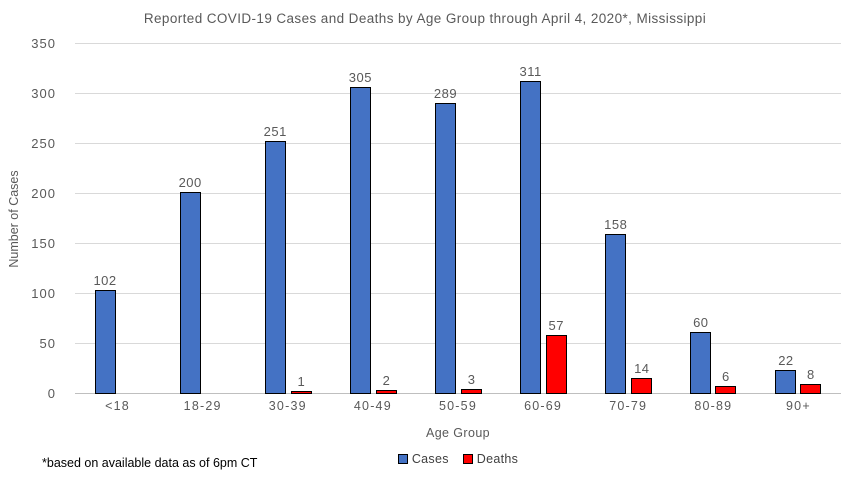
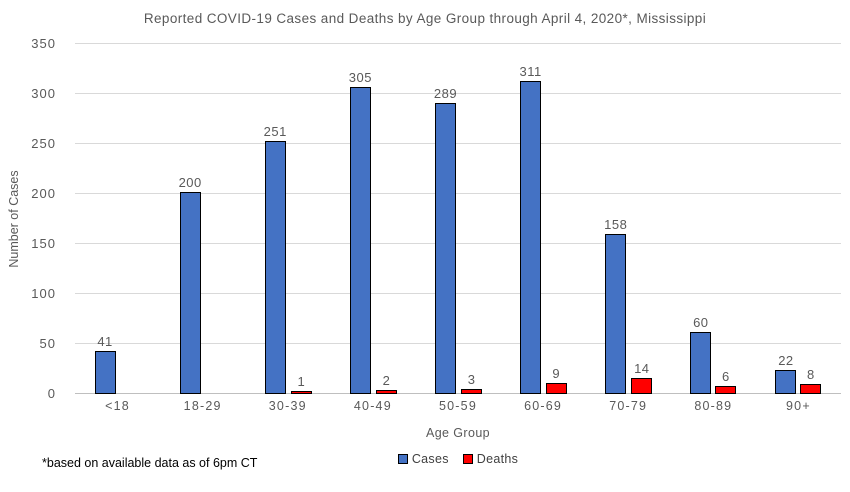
Cases/<18: 102 -> 41
Deaths/60-69: 57 -> 9
